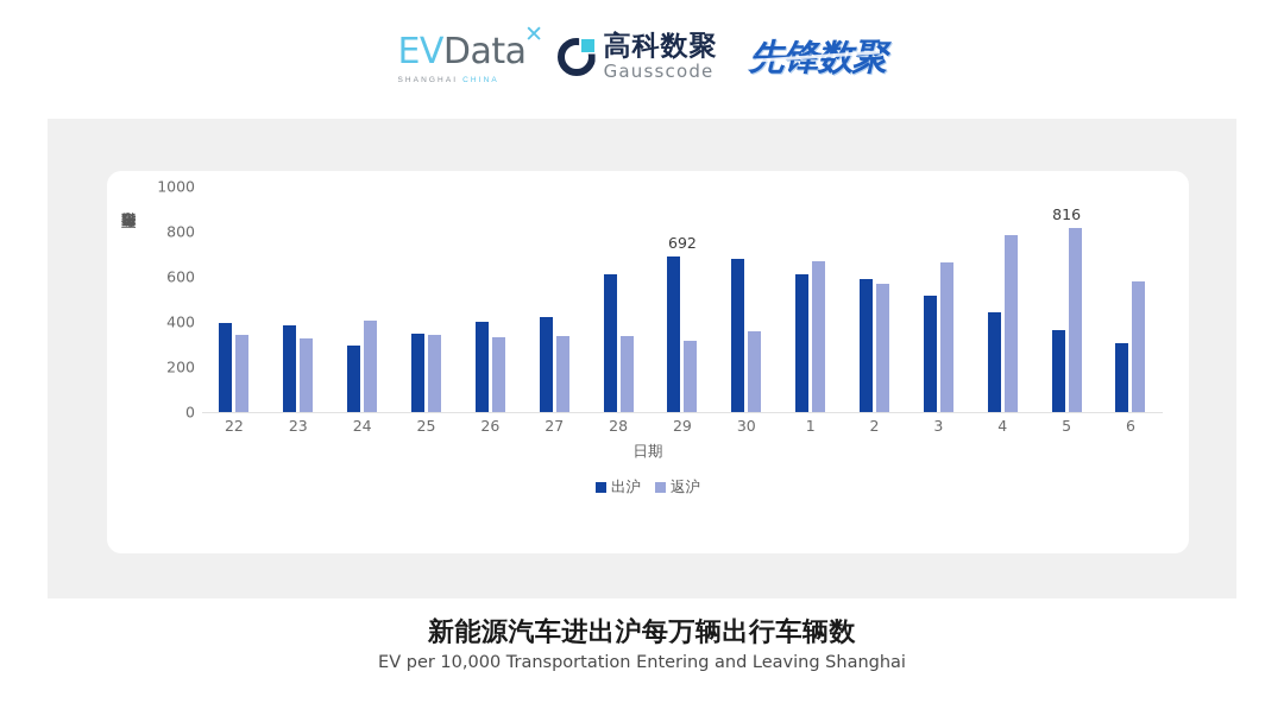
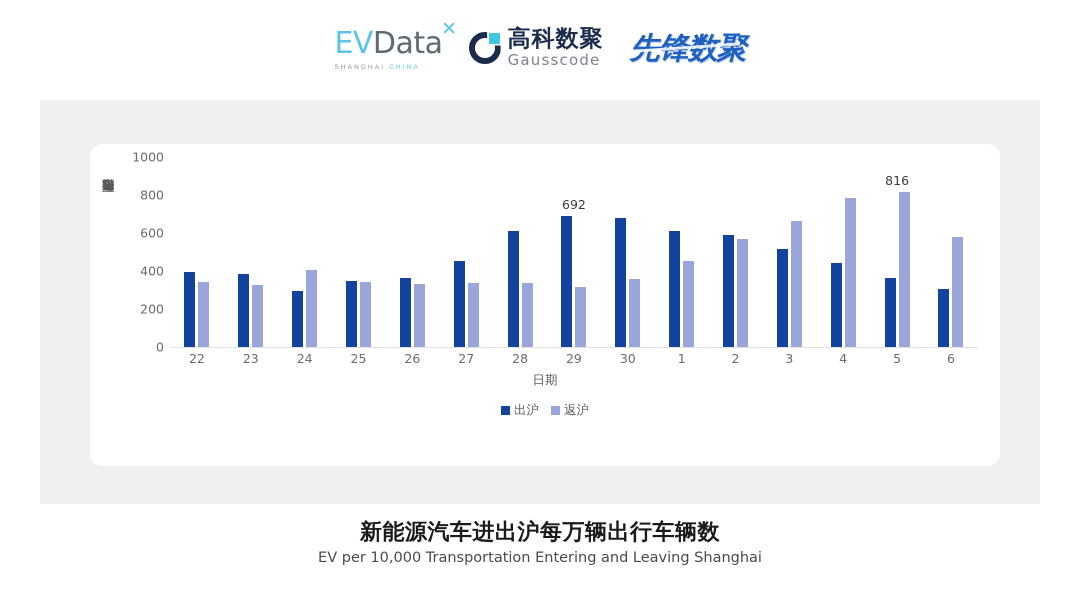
出沪/26: 400 -> 360
出沪/27: 420 -> 450
返沪/1: 670 -> 460
